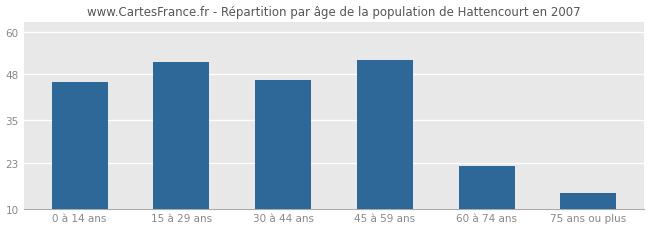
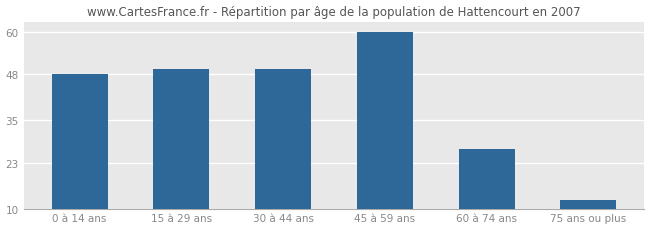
0 à 14 ans: 46.0 -> 48.0
15 à 29 ans: 51.5 -> 49.5
30 à 44 ans: 46.5 -> 49.5
45 à 59 ans: 52.0 -> 60.0
60 à 74 ans: 22.0 -> 27.0
75 ans ou plus: 14.5 -> 12.5
